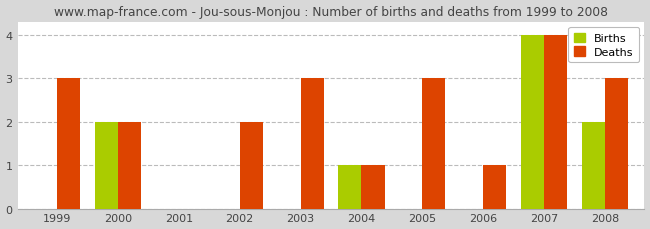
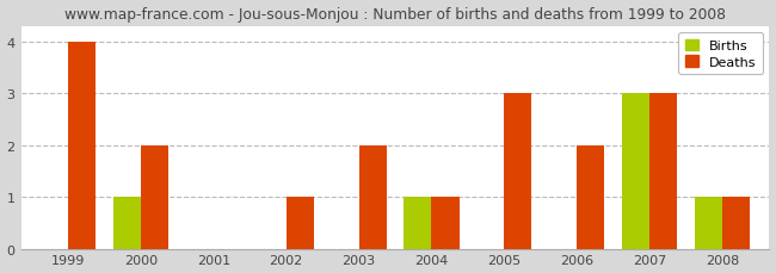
Deaths/1999: 3 -> 4
Births/2000: 2 -> 1
Deaths/2002: 2 -> 1
Deaths/2003: 3 -> 2
Deaths/2006: 1 -> 2
Births/2007: 4 -> 3
Deaths/2007: 4 -> 3
Births/2008: 2 -> 1
Deaths/2008: 3 -> 1
